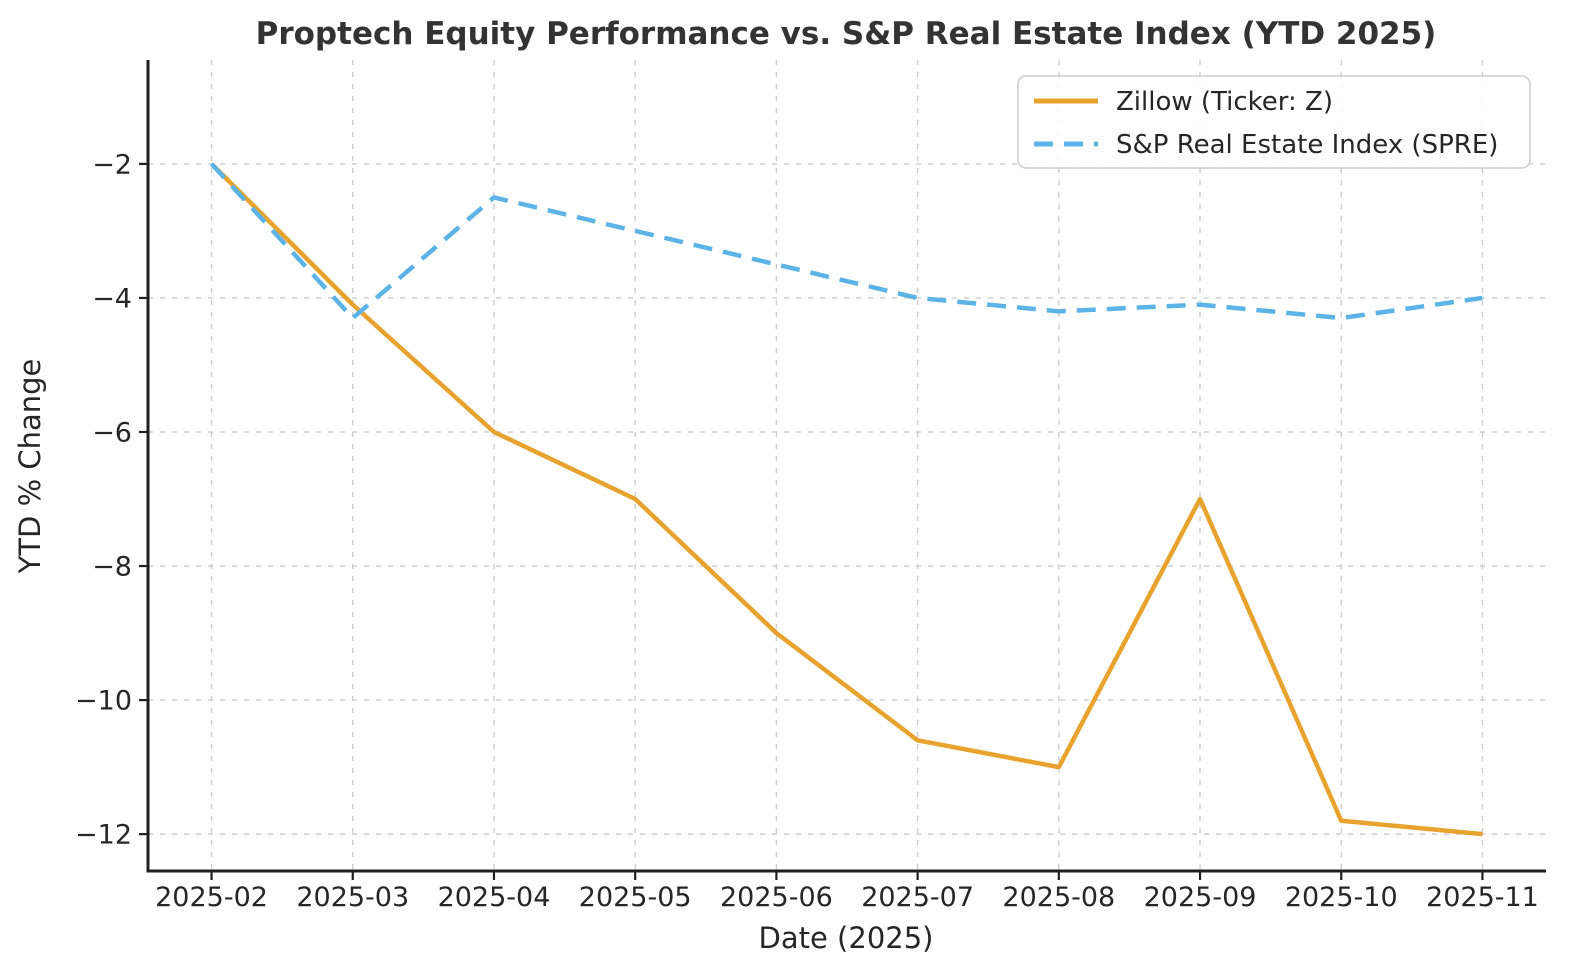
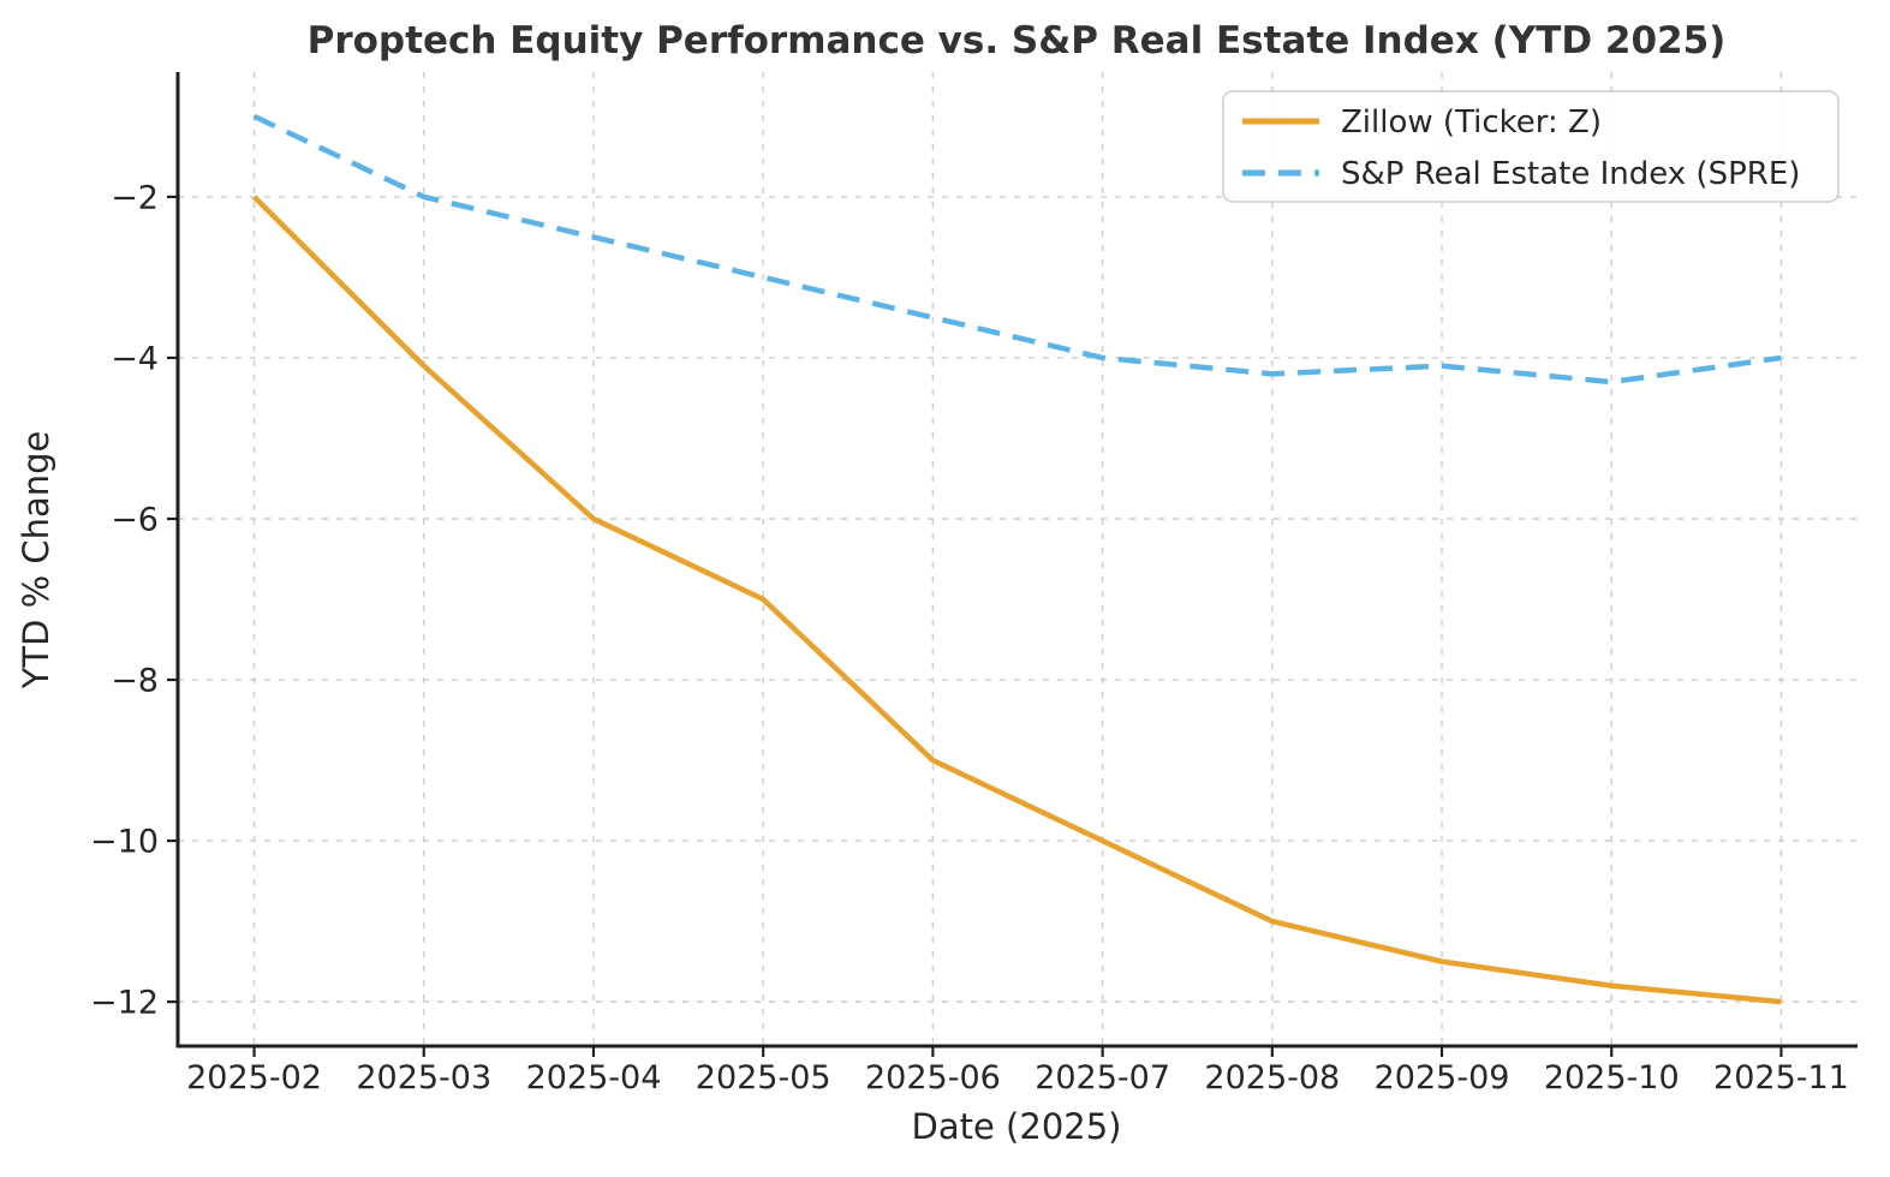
S&P Real Estate Index (SPRE)/2025-02: -2.0 -> -1.0
S&P Real Estate Index (SPRE)/2025-03: -4.3 -> -2.0
Zillow (Ticker: Z)/2025-07: -10.6 -> -10.0
Zillow (Ticker: Z)/2025-09: -7.0 -> -11.5
